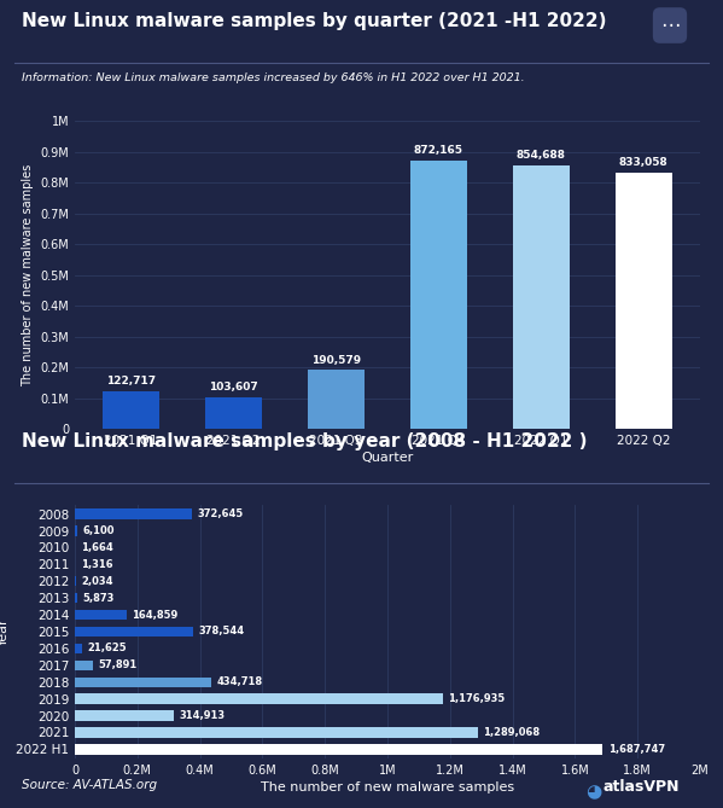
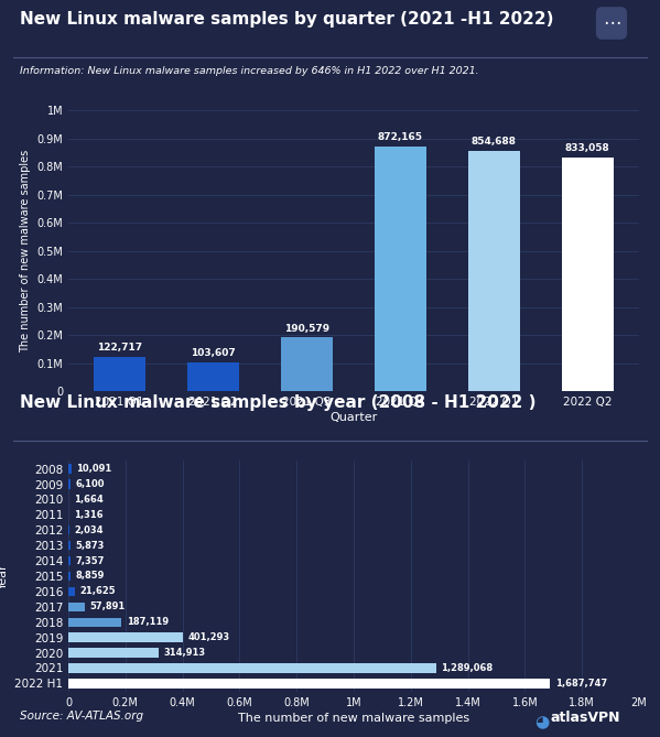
2008: 372,645 -> 10,091
2014: 164,859 -> 7,357
2015: 378,544 -> 8,859
2018: 434,718 -> 187,119
2019: 1,176,935 -> 401,293
